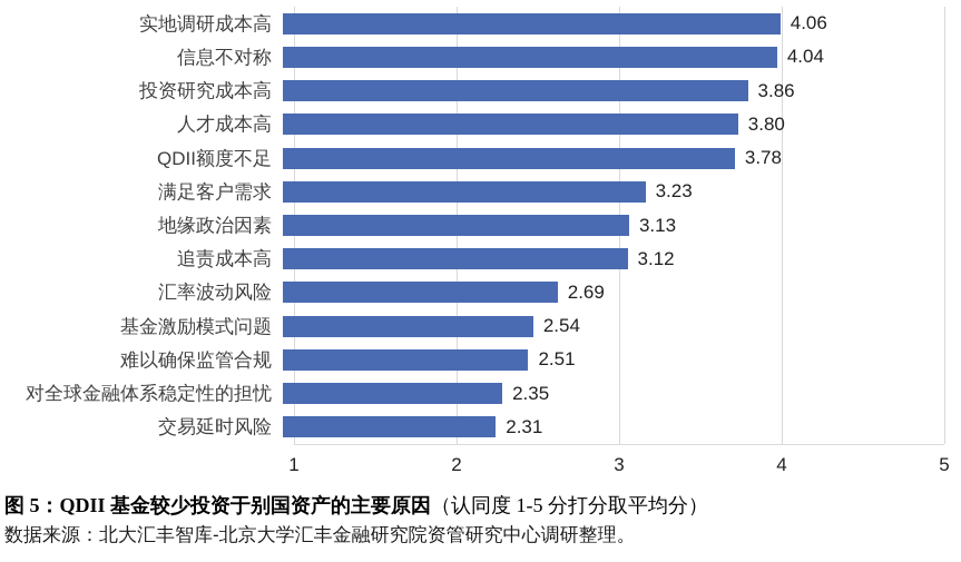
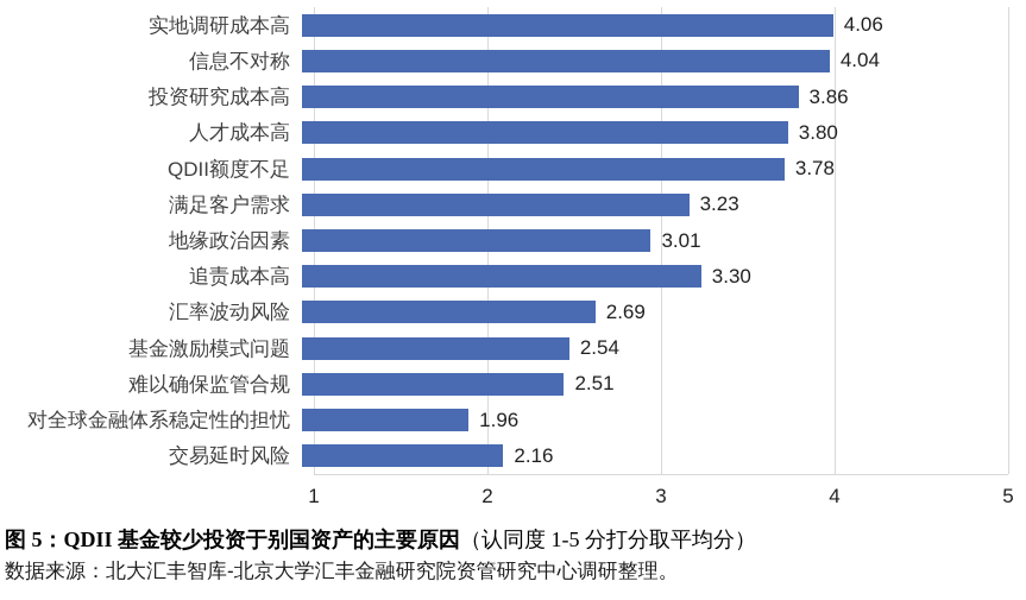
地缘政治因素: 3.13 -> 3.01
追责成本高: 3.12 -> 3.30
对全球金融体系稳定性的担忧: 2.35 -> 1.96
交易延时风险: 2.31 -> 2.16
